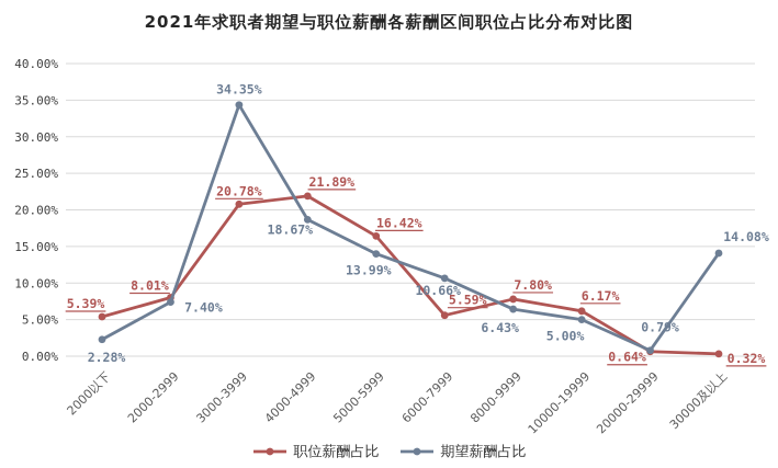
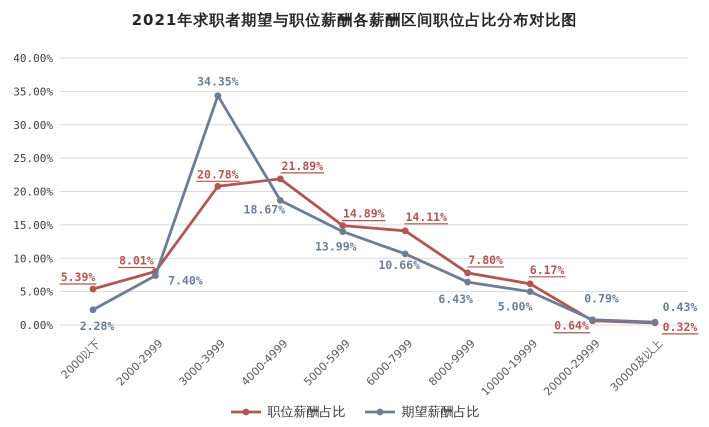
职位薪酬占比/5000-5999: 16.42% -> 14.89%
职位薪酬占比/6000-7999: 5.59% -> 14.11%
期望薪酬占比/30000及以上: 14.08% -> 0.43%
